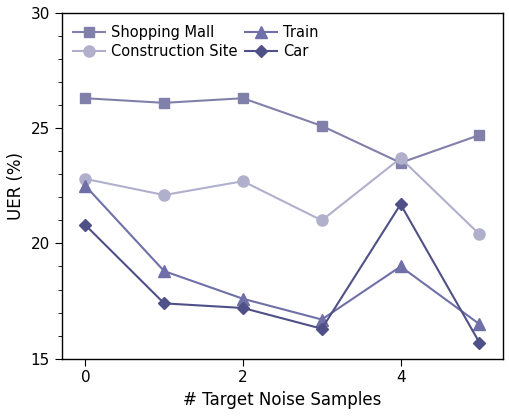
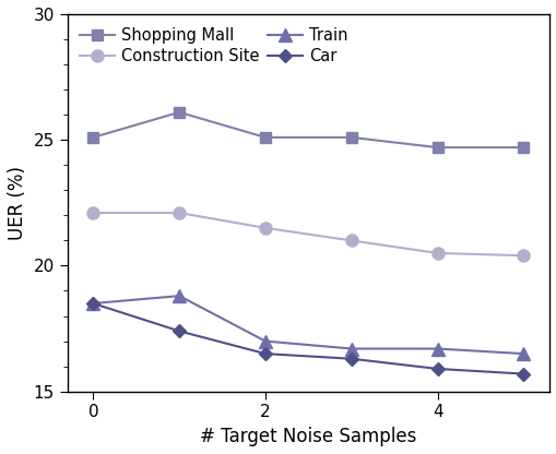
Shopping Mall/0: 26.3 -> 25.1
Construction Site/0: 22.8 -> 22.1
Train/0: 22.5 -> 18.5
Car/0: 20.8 -> 18.5
Shopping Mall/2: 26.3 -> 25.1
Construction Site/2: 22.7 -> 21.5
Train/2: 17.6 -> 17.0
Car/2: 17.2 -> 16.5
Shopping Mall/4: 23.5 -> 24.7
Construction Site/4: 23.7 -> 20.5
Train/4: 19.0 -> 16.7
Car/4: 21.7 -> 15.9
